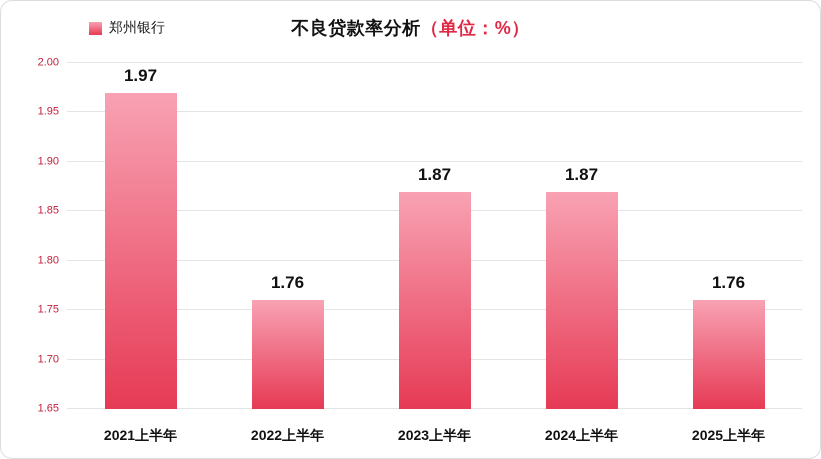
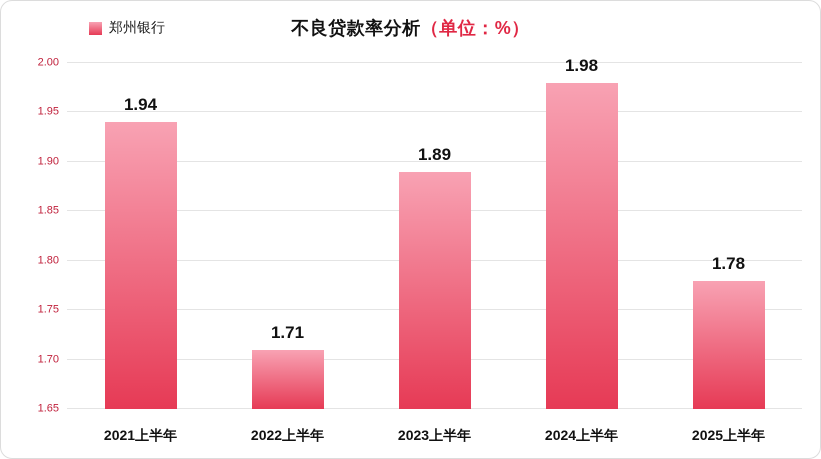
2021上半年: 1.97 -> 1.94
2022上半年: 1.76 -> 1.71
2023上半年: 1.87 -> 1.89
2024上半年: 1.87 -> 1.98
2025上半年: 1.76 -> 1.78
